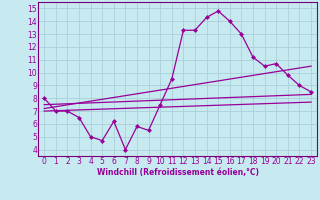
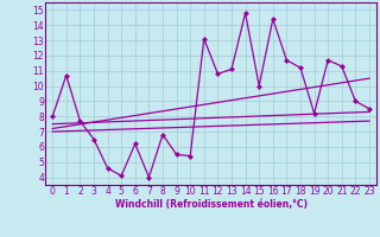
1: 7.0 -> 10.7
2: 7.0 -> 7.7
4: 5.0 -> 4.6
5: 4.7 -> 4.1
8: 5.8 -> 6.8
10: 7.5 -> 5.4
11: 9.5 -> 13.1
12: 13.3 -> 10.8
13: 13.3 -> 11.1
14: 14.3 -> 14.8
15: 14.8 -> 10.0
16: 14.0 -> 14.4
17: 13.0 -> 11.7
19: 10.5 -> 8.2
20: 10.7 -> 11.7
21: 9.8 -> 11.3
